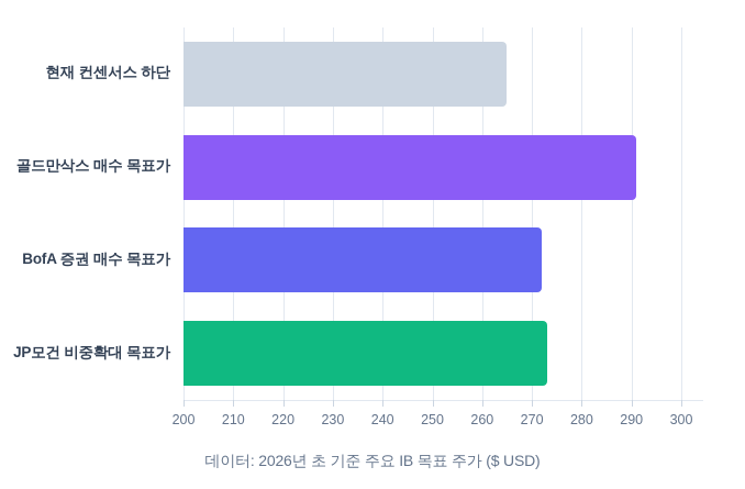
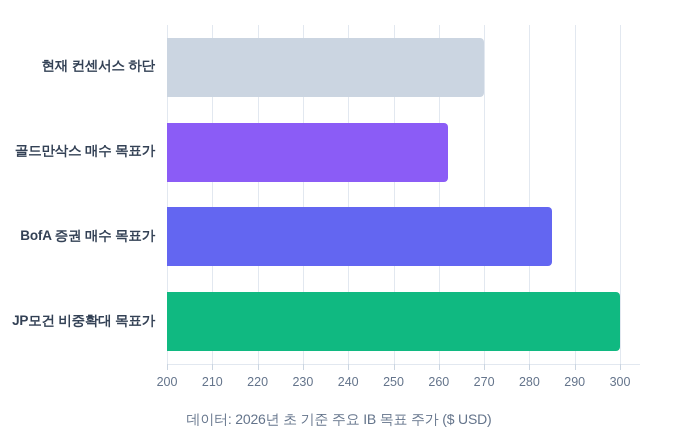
현재 컨센서스 하단: 265 -> 270
골드만삭스 매수 목표가: 291 -> 262
BofA 증권 매수 목표가: 272 -> 285
JP모건 비중확대 목표가: 273 -> 300
